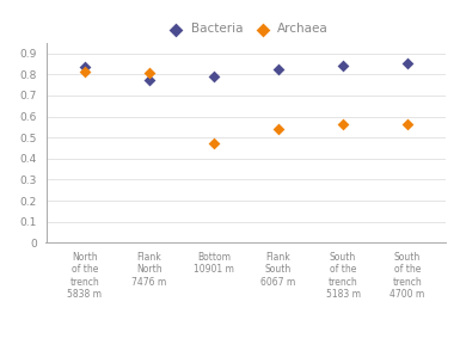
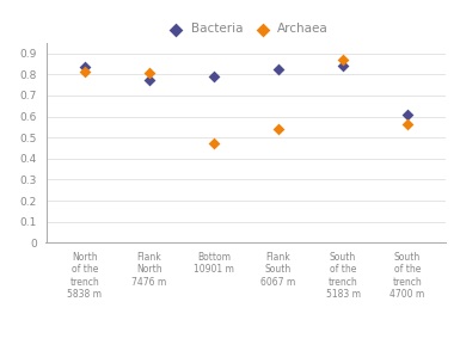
Archaea/South of the trench 5183 m: 0.56 -> 0.87
Bacteria/South of the trench 4700 m: 0.85 -> 0.61
